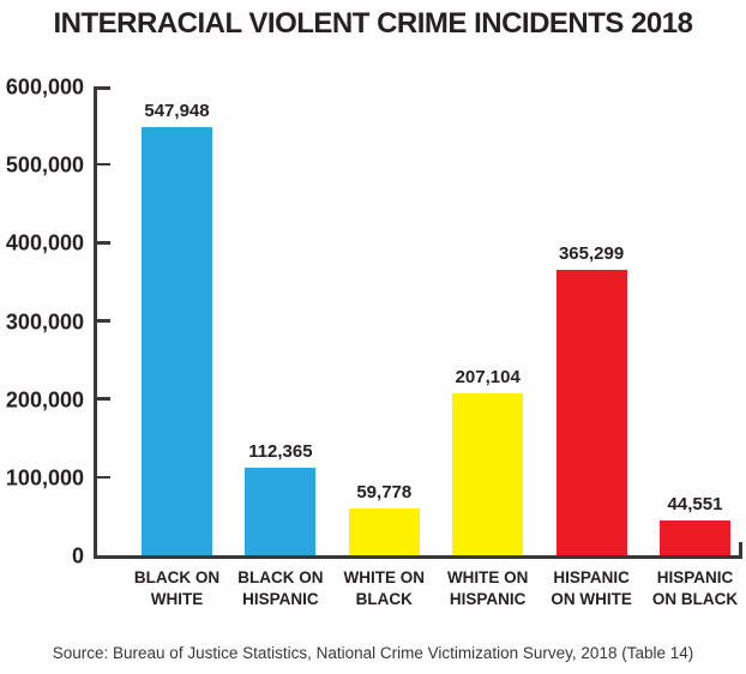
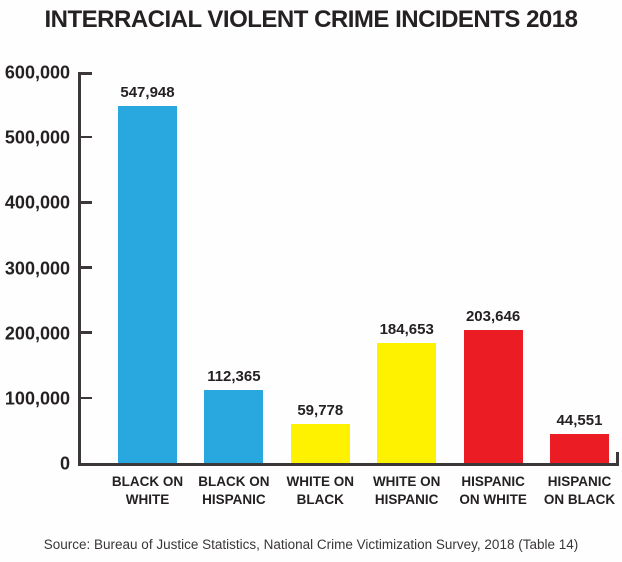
WHITE ON HISPANIC: 207,104 -> 184,653
HISPANIC ON WHITE: 365,299 -> 203,646
